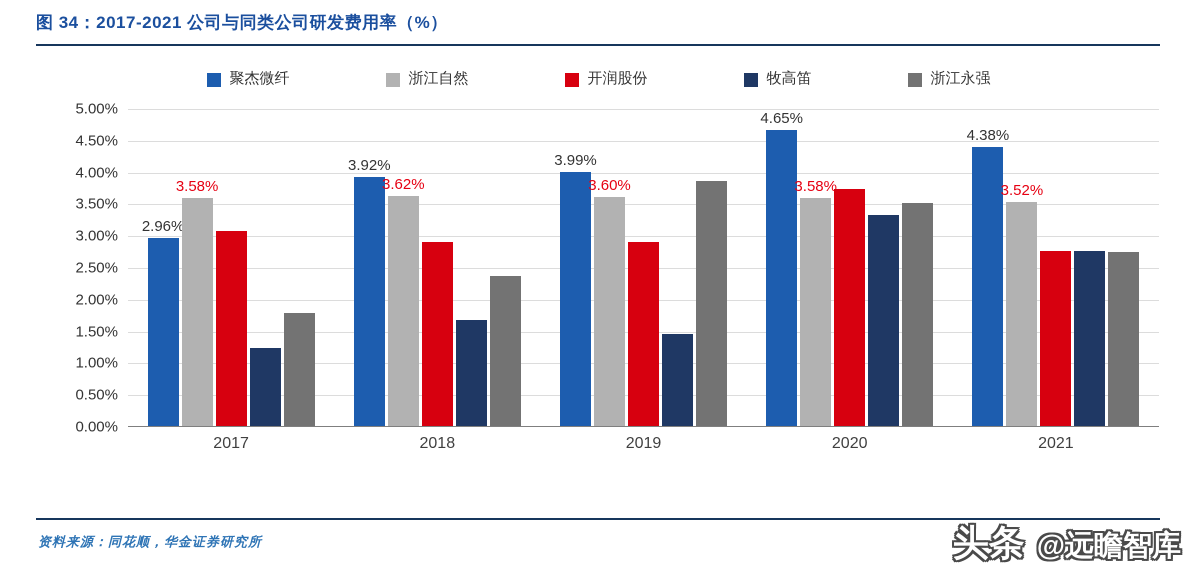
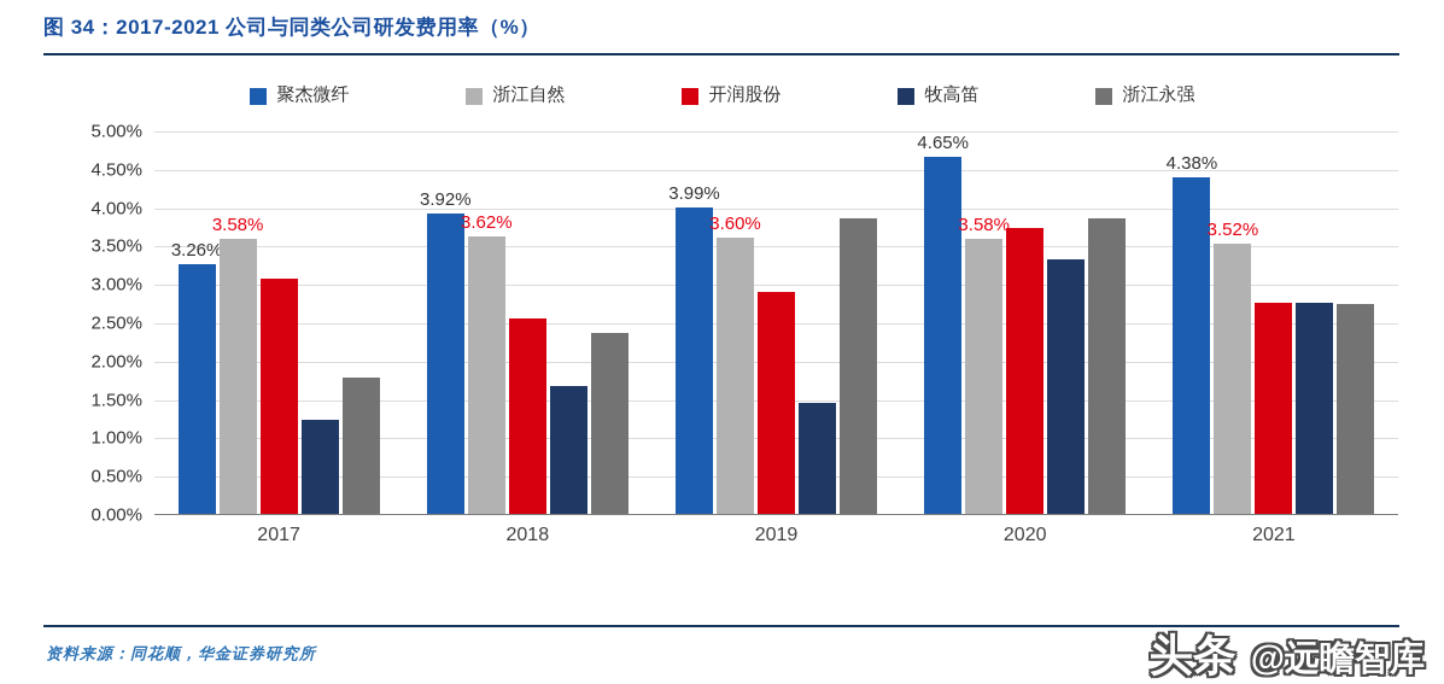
聚杰微纤/2017: 2.96% -> 3.26%
开润股份/2018: 2.9% -> 2.5%
浙江永强/2020: 3.5% -> 3.9%
